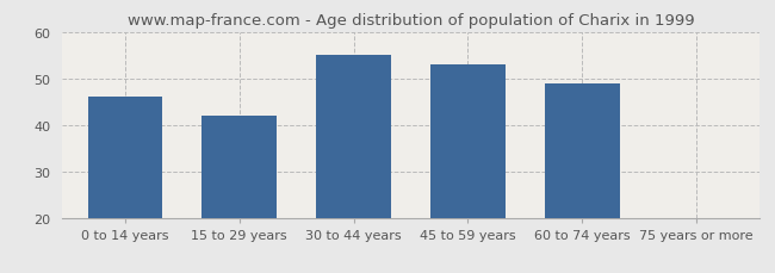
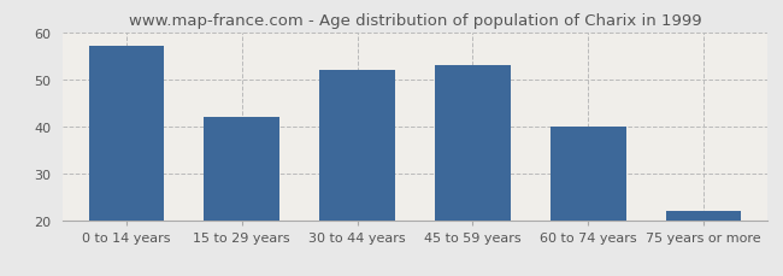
0 to 14 years: 46 -> 57
30 to 44 years: 55 -> 52
60 to 74 years: 49 -> 40
75 years or more: 20 -> 22
